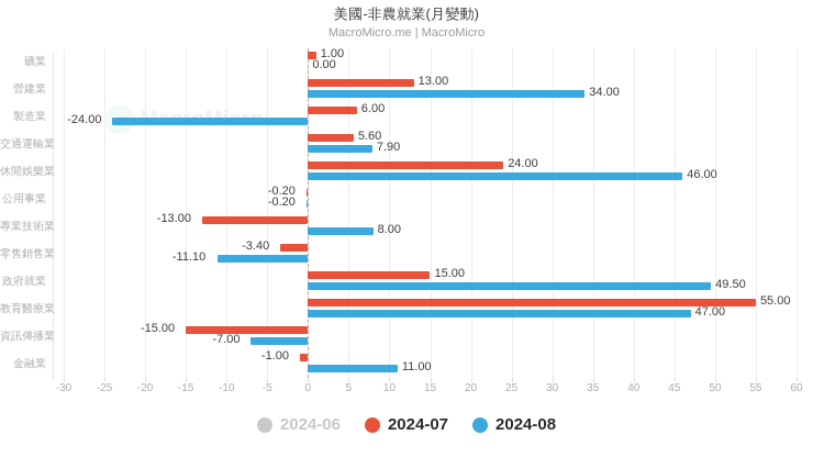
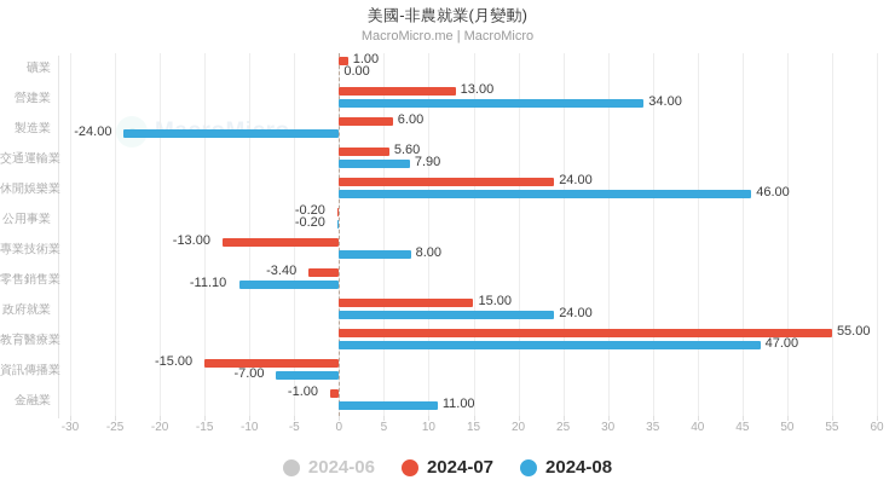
2024-08/政府就業: 49.50 -> 24.00
